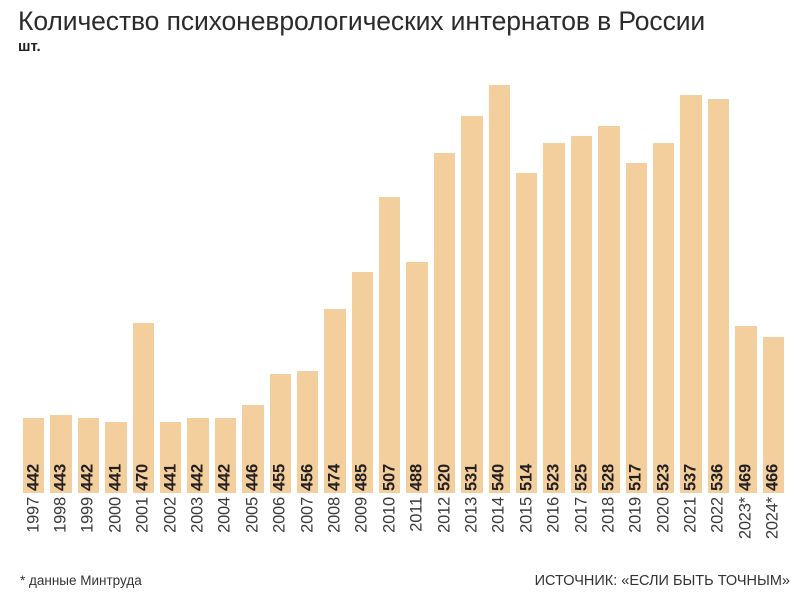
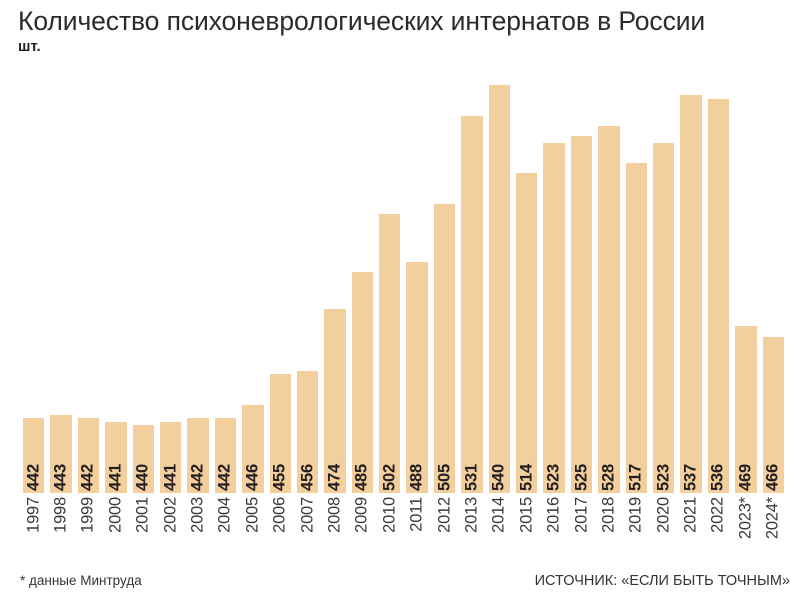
2001: 470 -> 440
2010: 507 -> 502
2012: 520 -> 505
